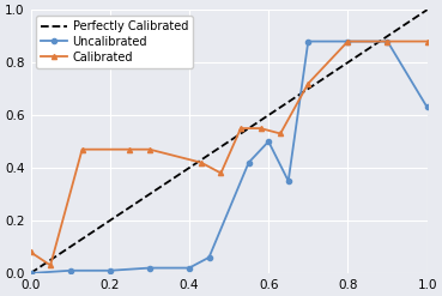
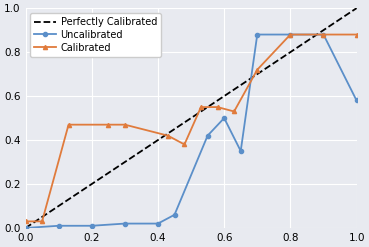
Calibrated/0.0: 0.08 -> 0.03
Uncalibrated/1.0: 0.63 -> 0.58
